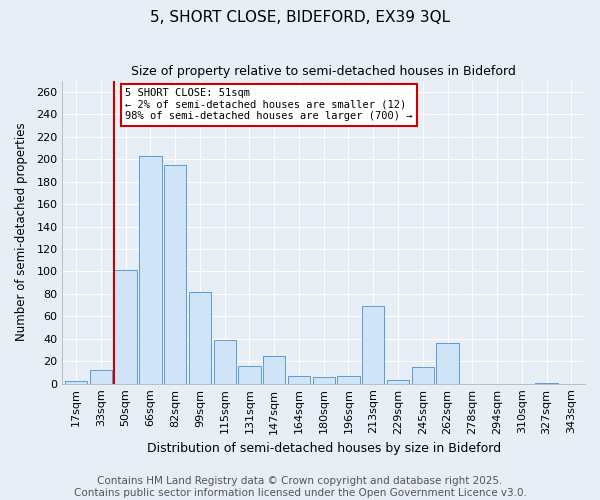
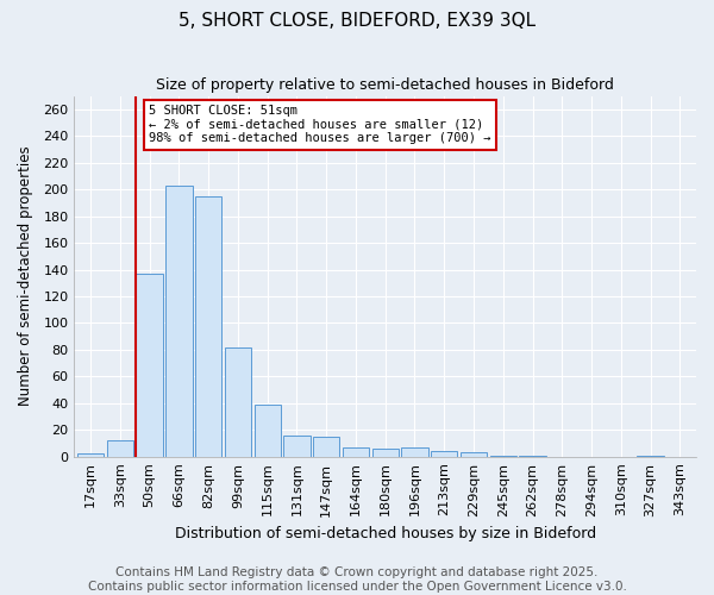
50sqm: 101 -> 137
147sqm: 25 -> 15
213sqm: 69 -> 4
245sqm: 15 -> 1
262sqm: 36 -> 1
